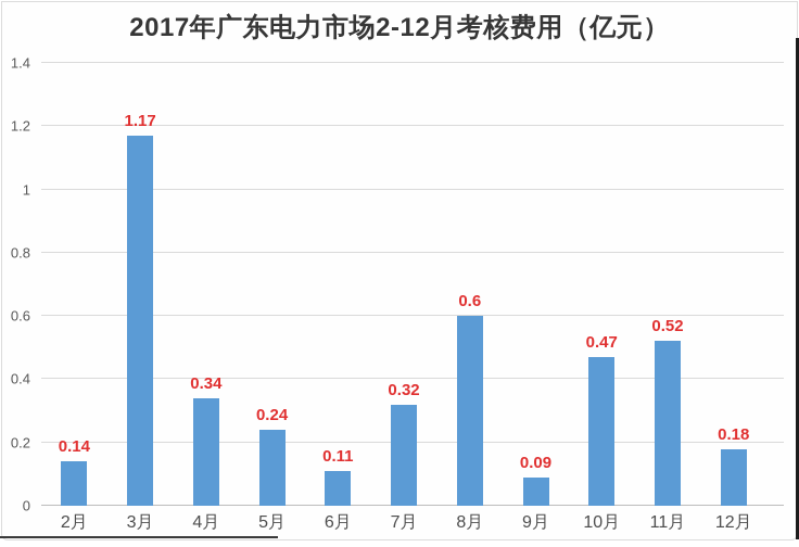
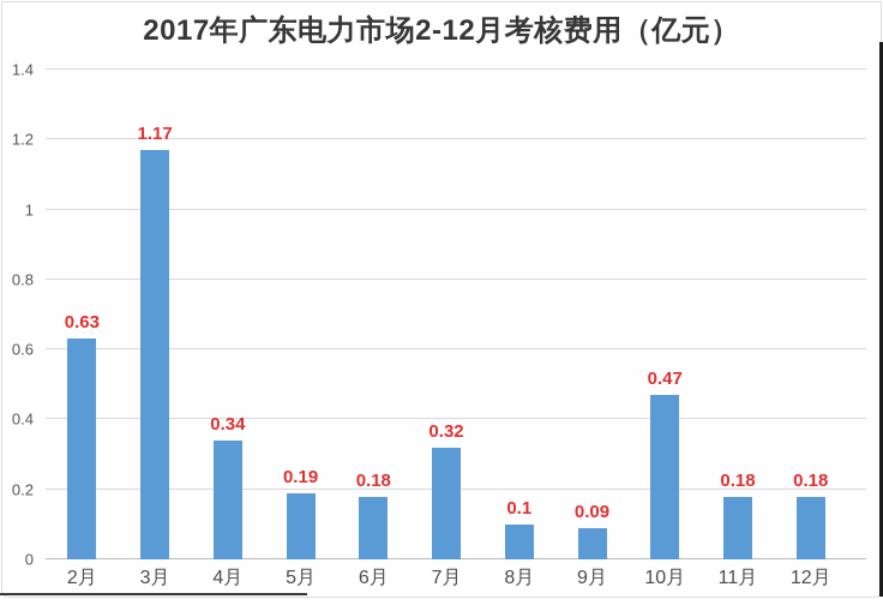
2月: 0.14 -> 0.63
5月: 0.24 -> 0.19
6月: 0.11 -> 0.18
8月: 0.6 -> 0.1
11月: 0.52 -> 0.18
